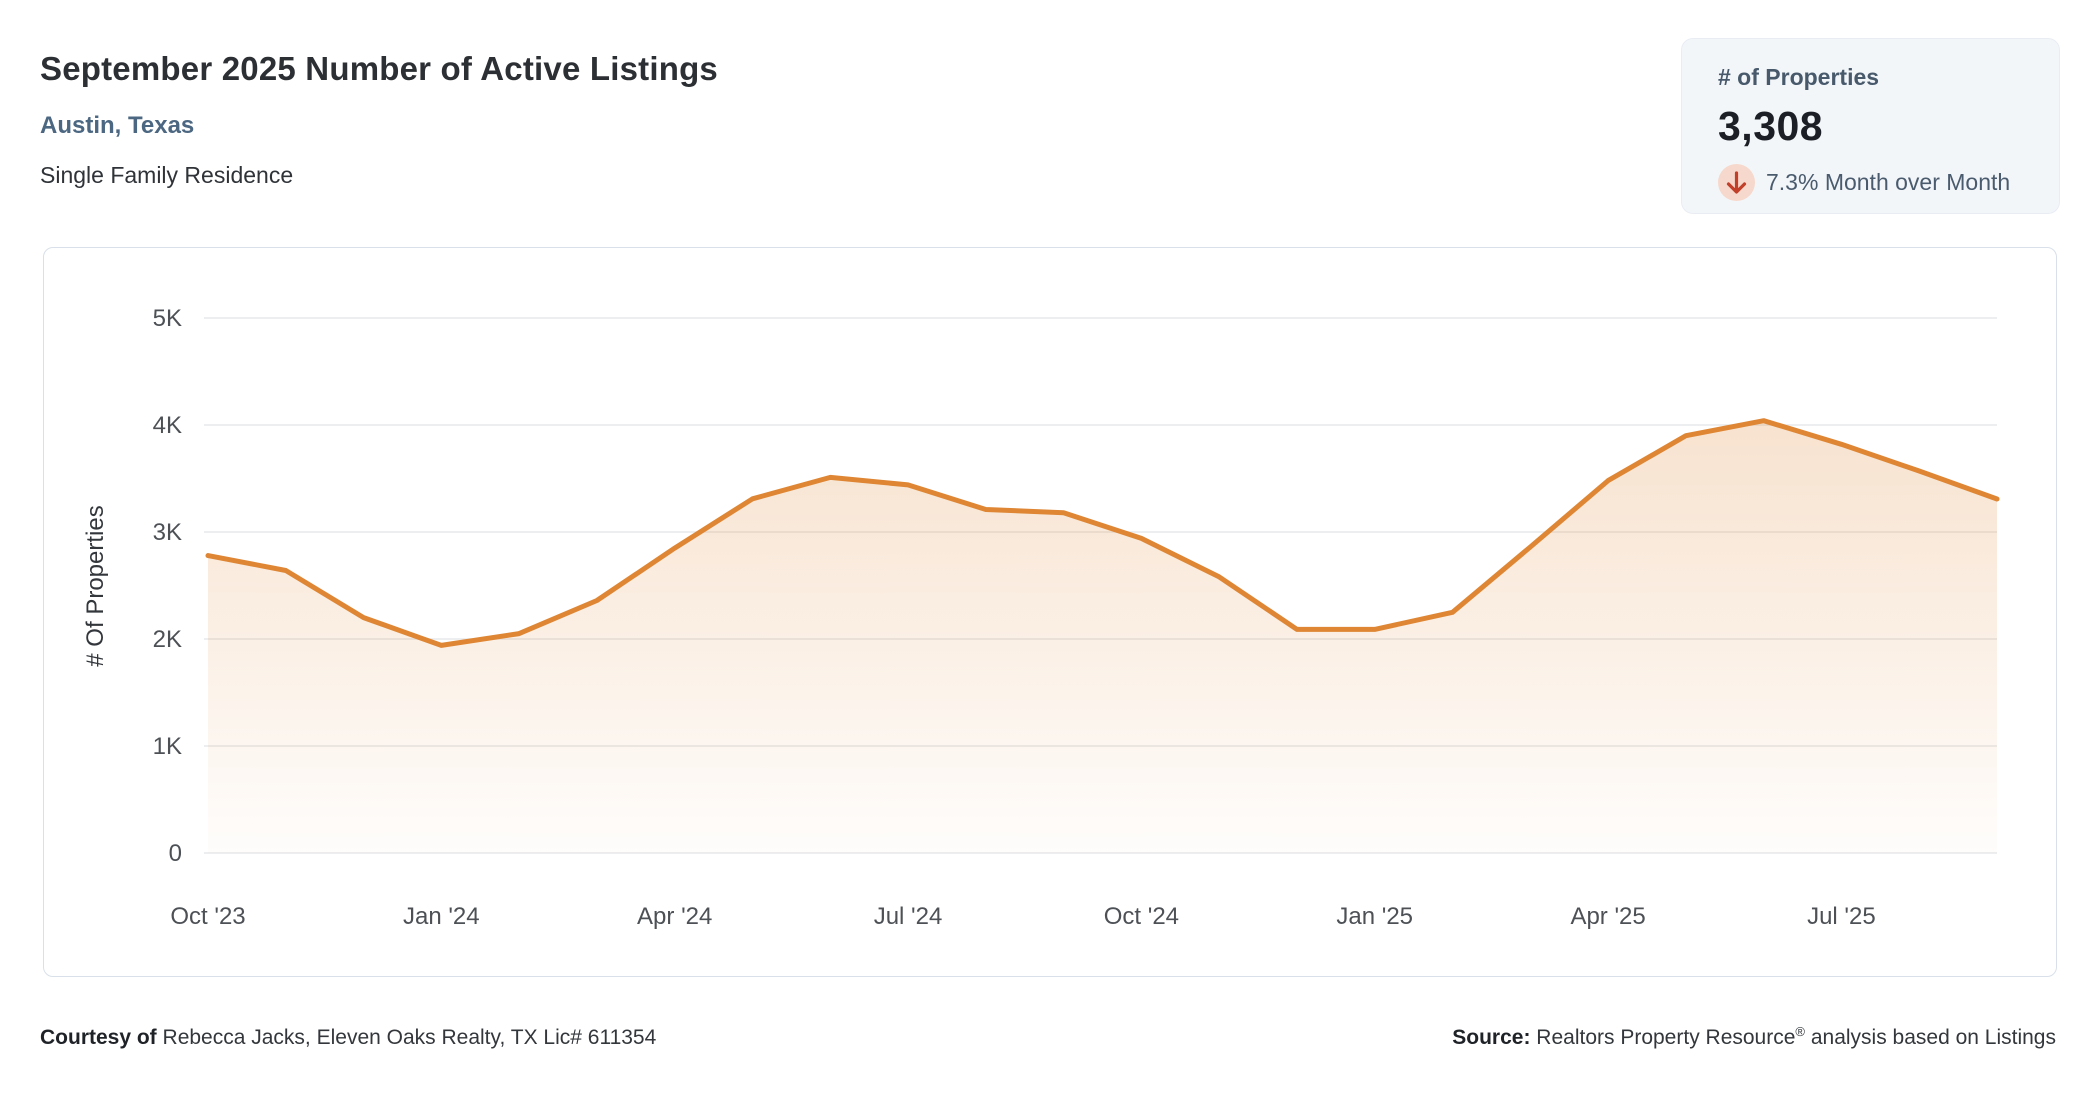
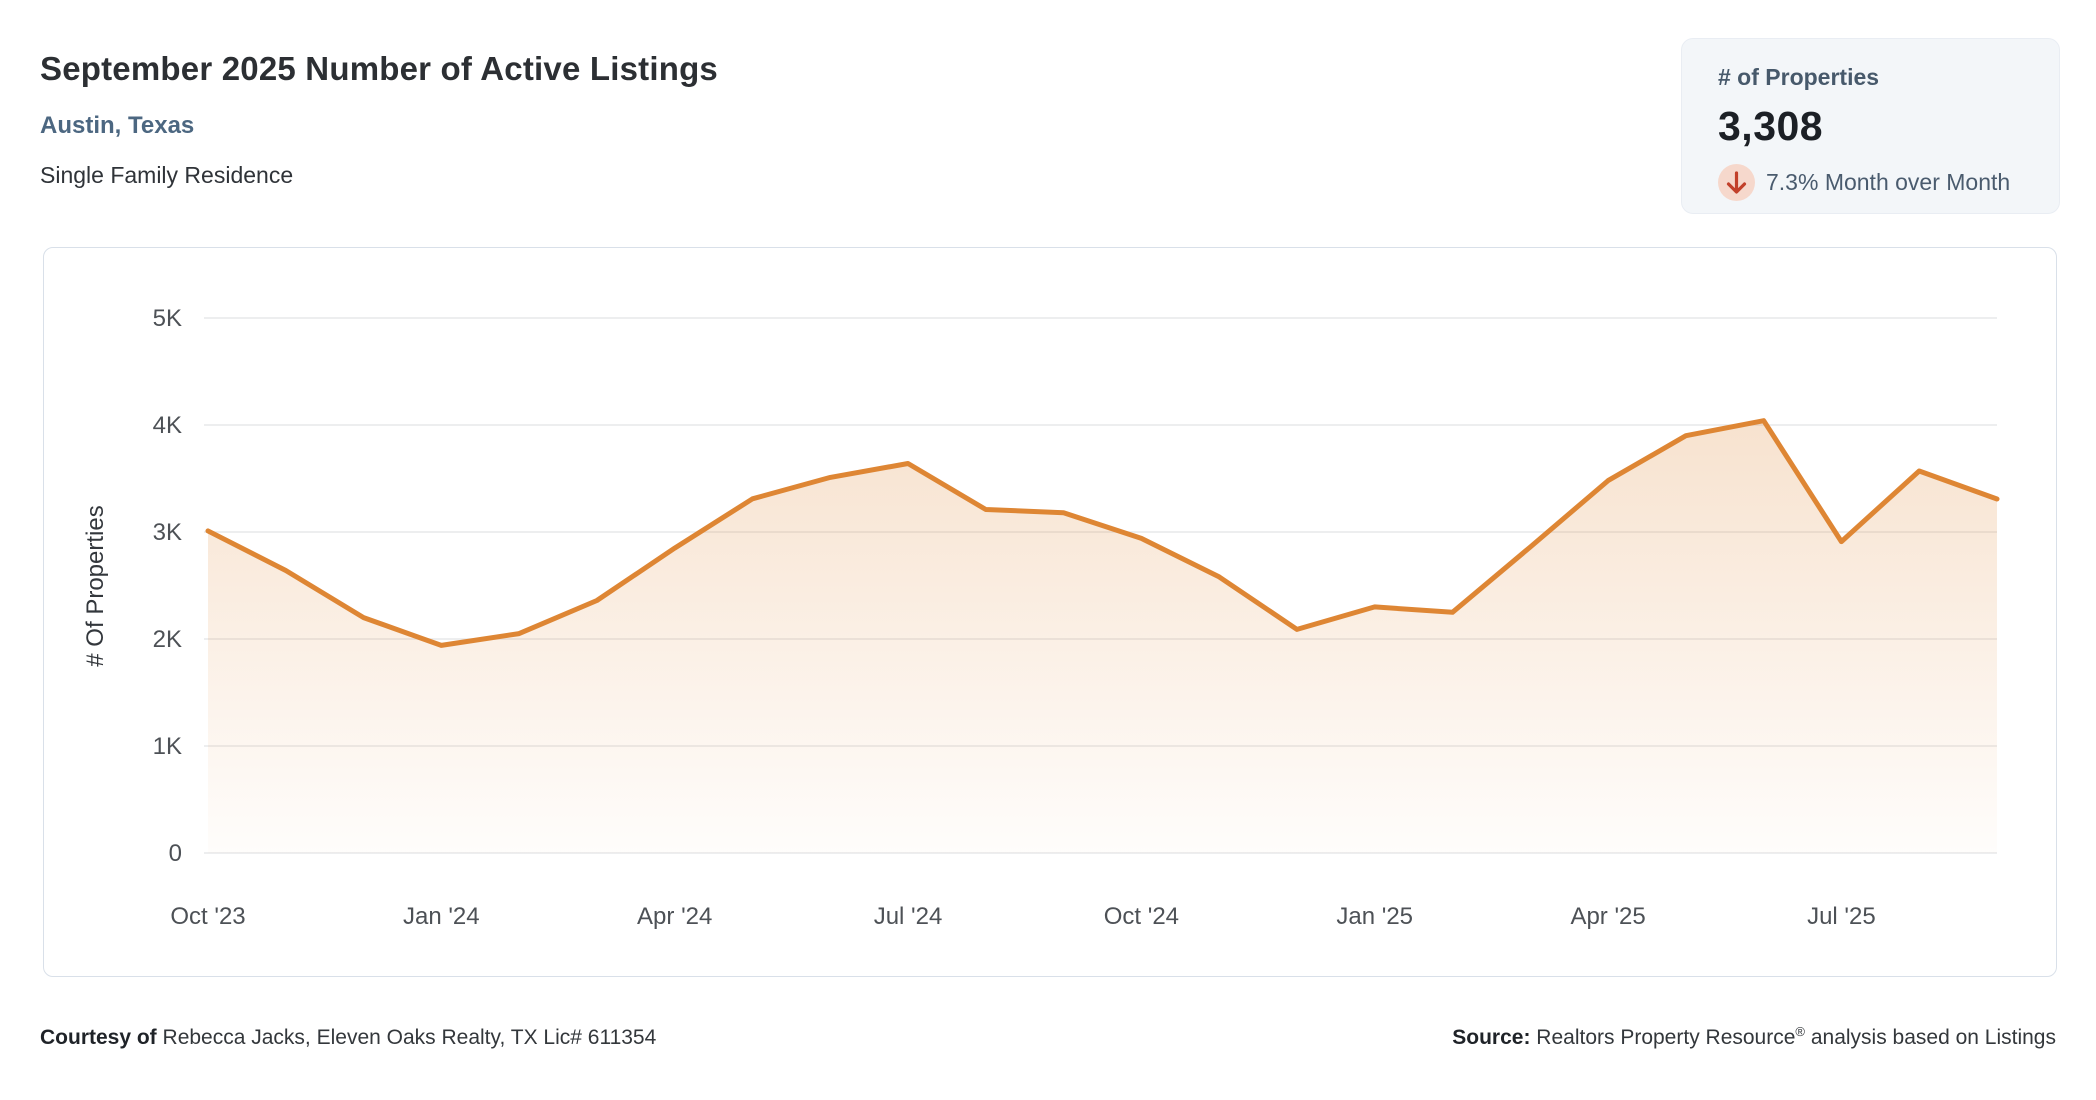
Oct '23: 2.78K -> 3.01K
Jul '24: 3.44K -> 3.64K
Jan '25: 2.09K -> 2.30K
Jul '25: 3.82K -> 2.91K
